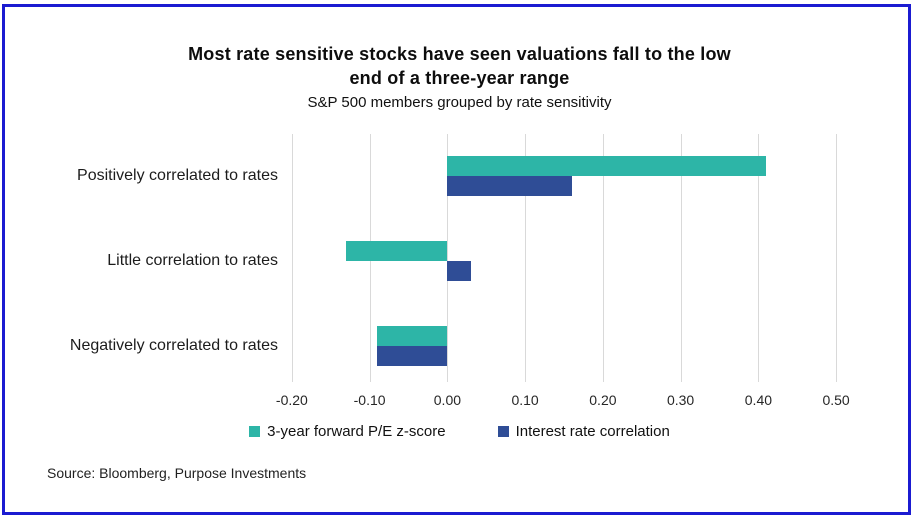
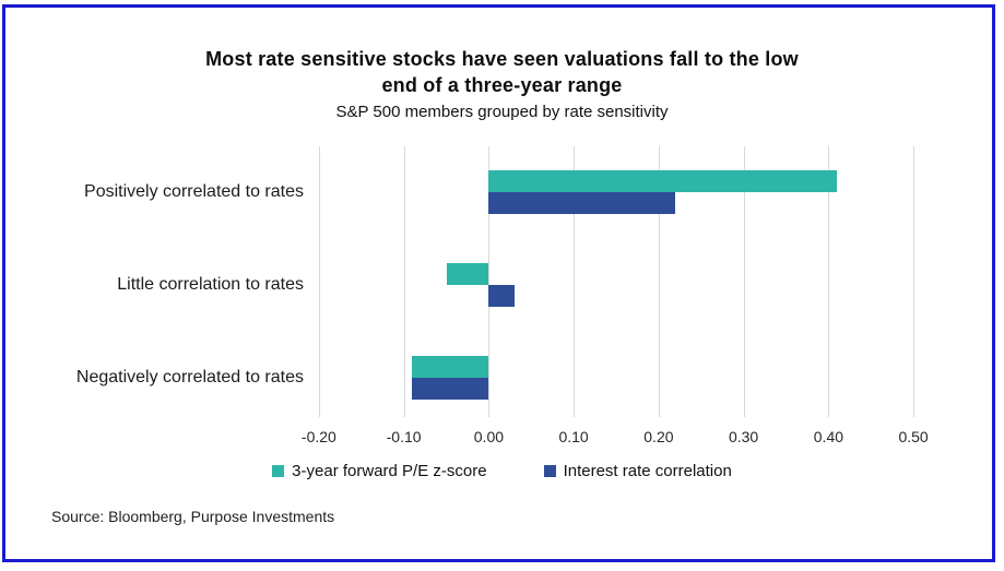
Interest rate correlation/Positively correlated to rates: 0.16 -> 0.22
3-year forward P/E z-score/Little correlation to rates: -0.13 -> -0.05
